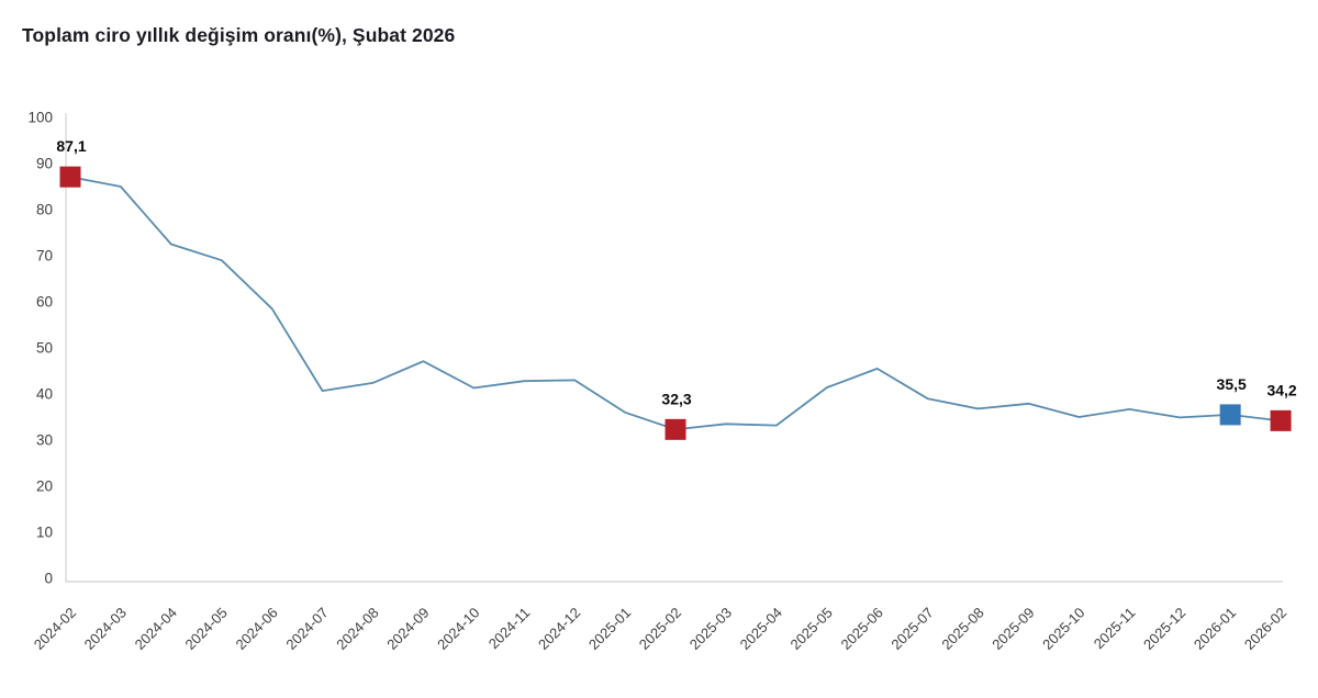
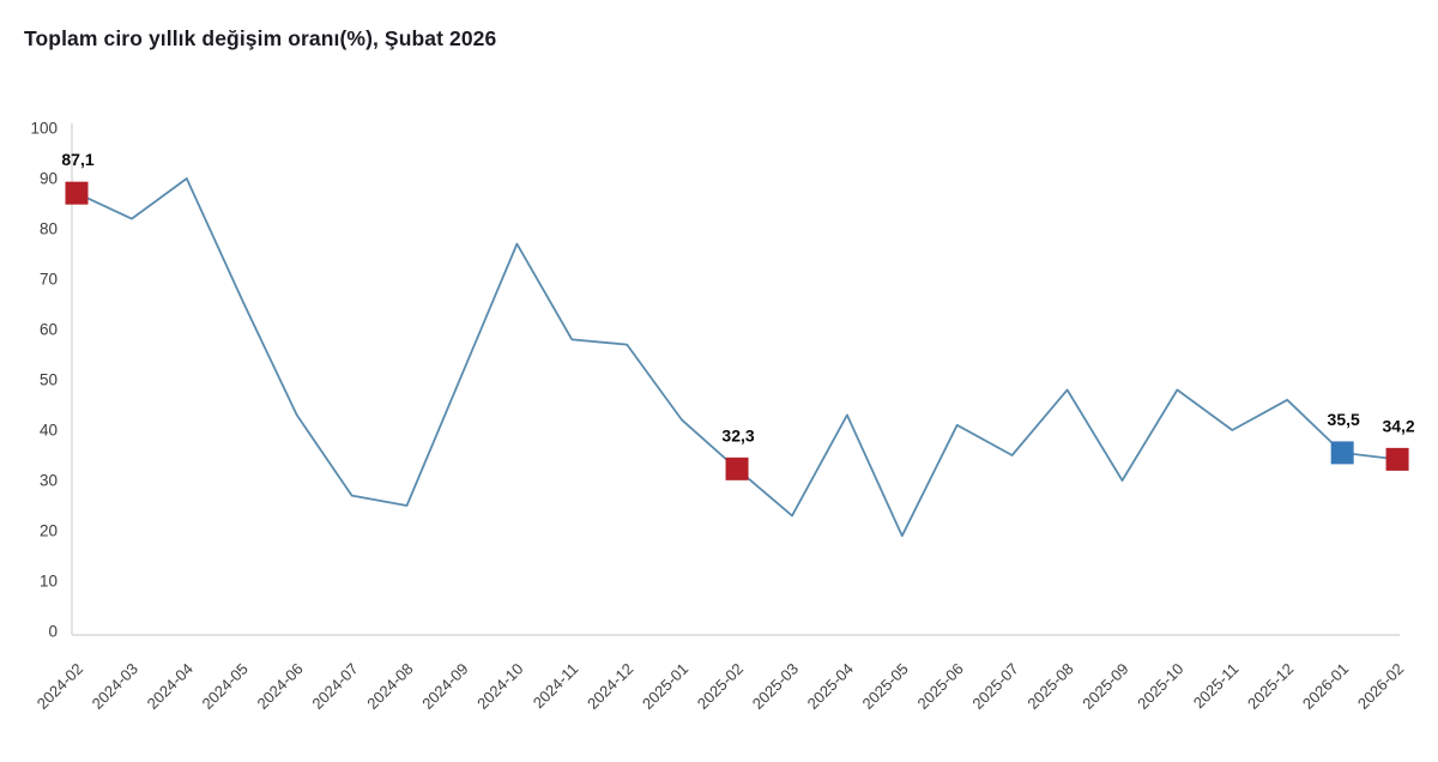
2024-03: 85 -> 82
2024-04: 72 -> 90
2024-05: 69 -> 66
2024-06: 58 -> 43
2024-07: 41 -> 27
2024-08: 42 -> 25
2024-09: 47 -> 51
2024-10: 41 -> 77
2024-11: 43 -> 58
2024-12: 43 -> 57
2025-01: 36 -> 42
2025-03: 34 -> 23
2025-04: 33 -> 43
2025-05: 41 -> 19
2025-06: 46 -> 41
2025-07: 39 -> 35
2025-08: 37 -> 48
2025-09: 38 -> 30
2025-10: 35 -> 48
2025-11: 37 -> 40
2025-12: 35 -> 46
